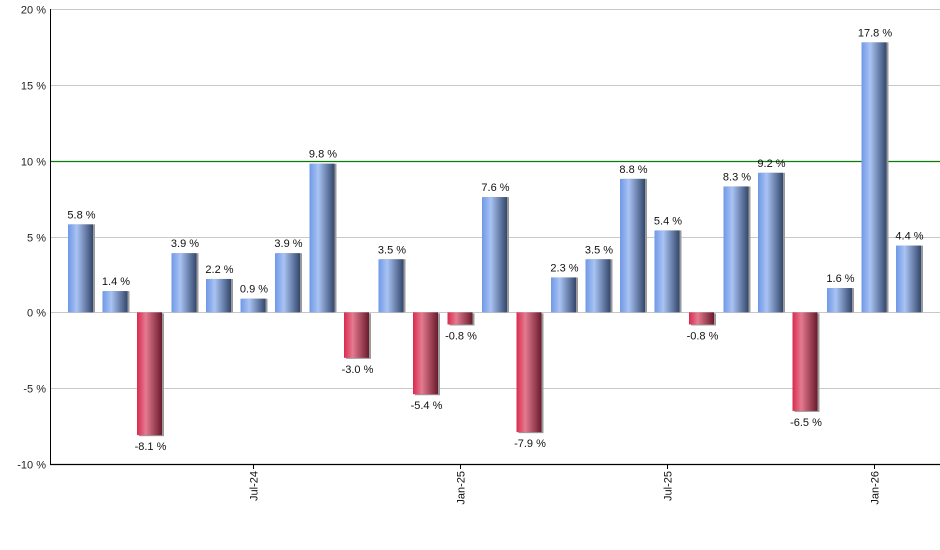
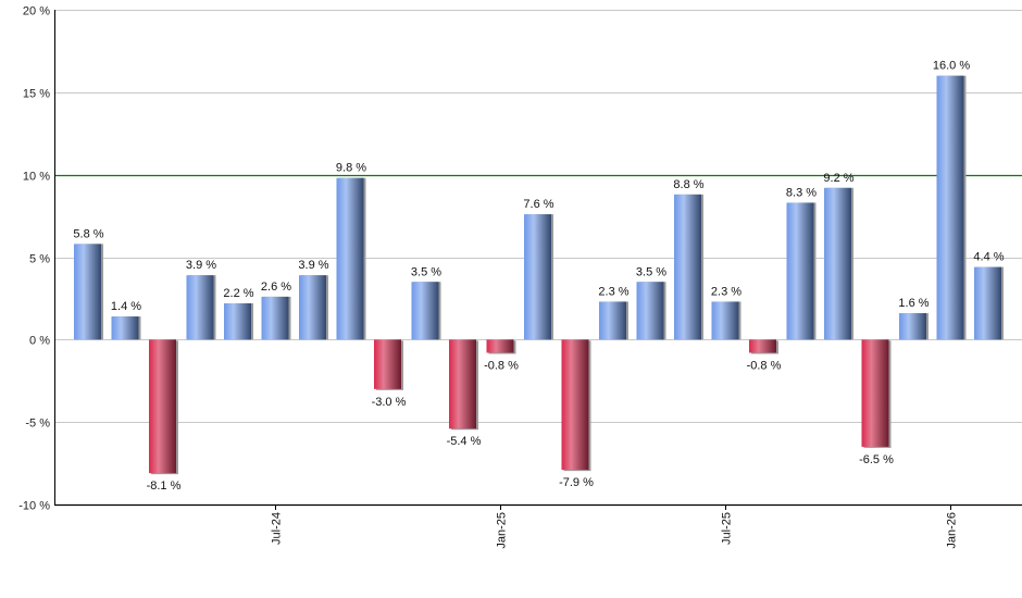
Jul-24: 0.9 -> 2.6
Jul-25: 5.4 -> 2.3
Jan-26: 17.8 -> 16.0
